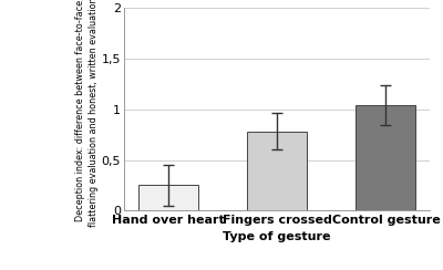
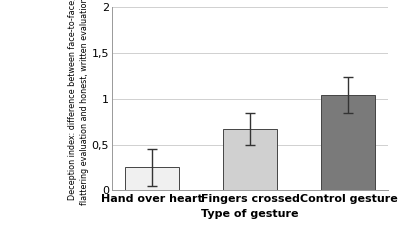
Fingers crossed: 0,78 -> 0,67
